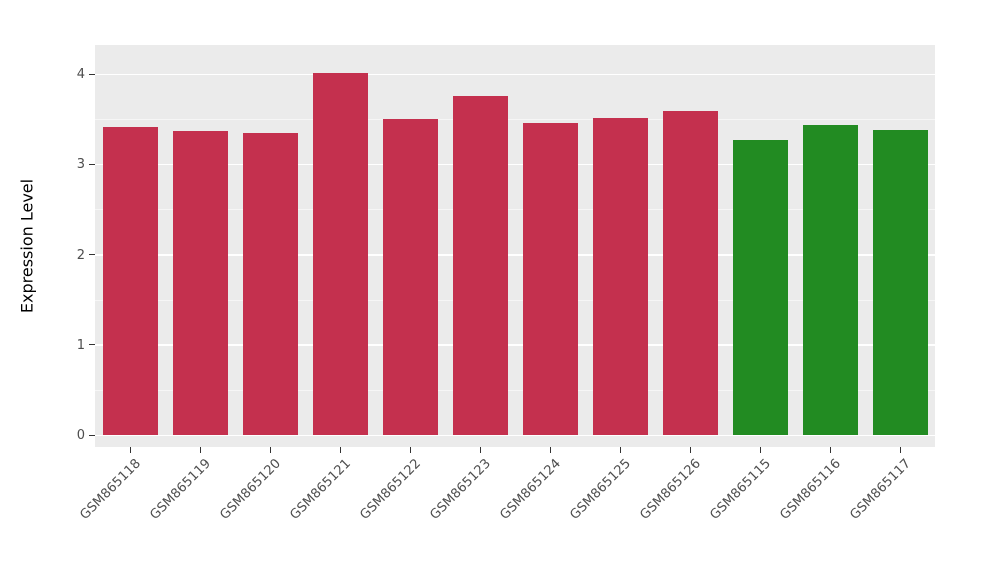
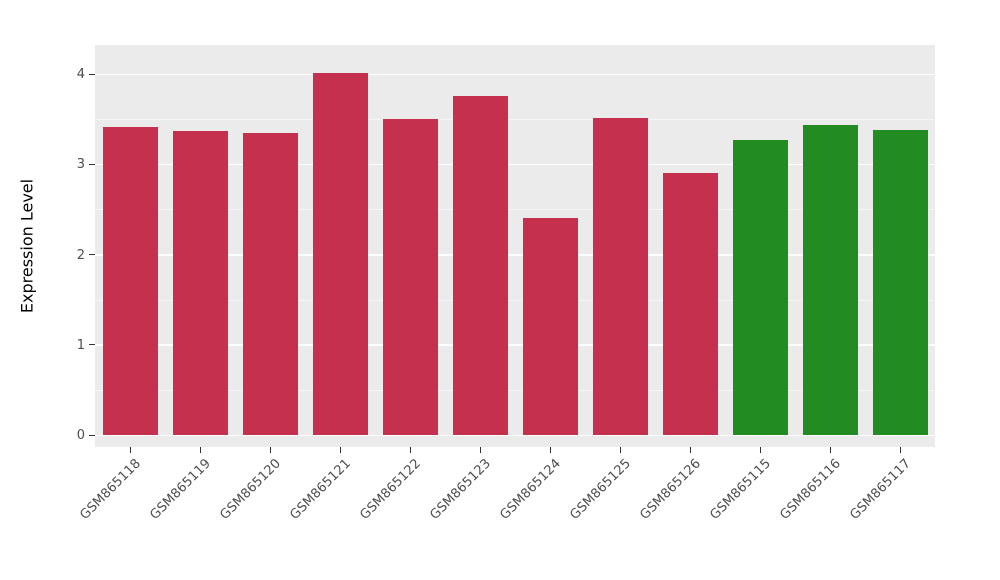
GSM865124: 3.5 -> 2.4
GSM865126: 3.6 -> 2.9
